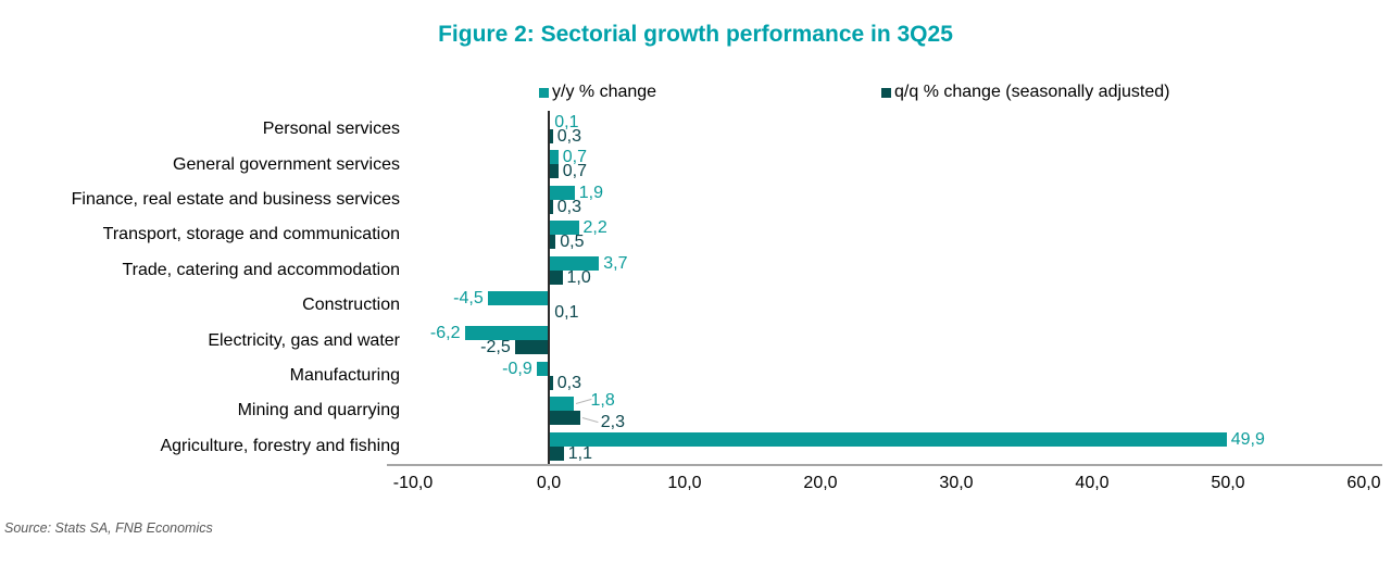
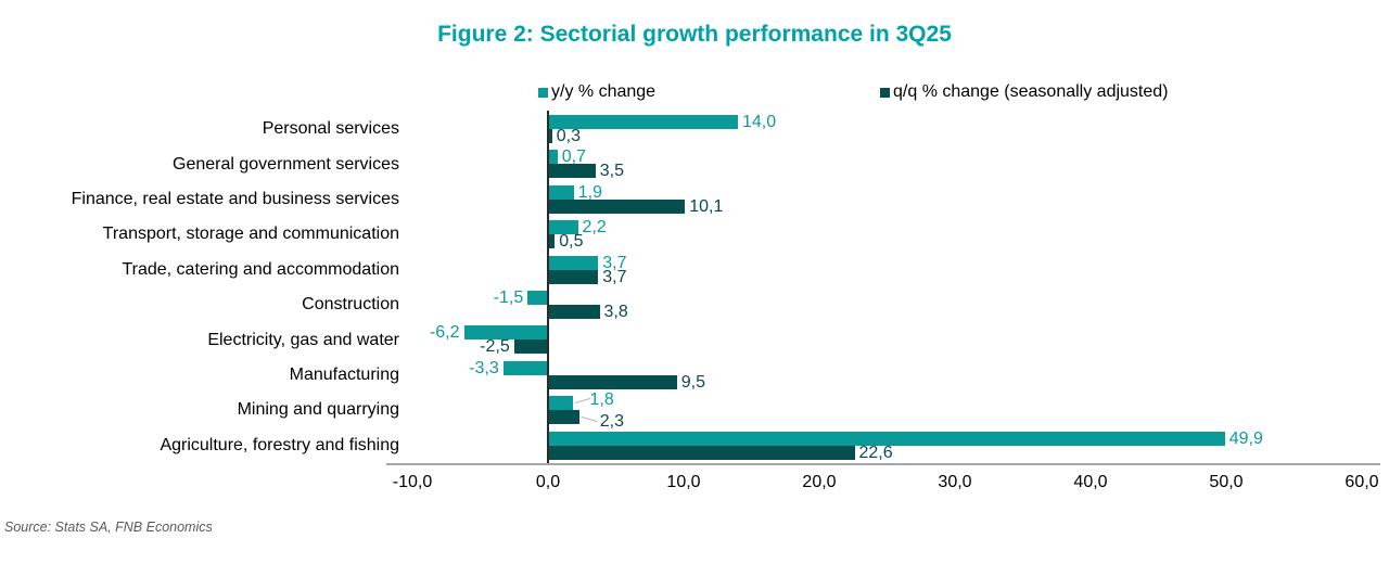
y/y % change/Personal services: 0,1 -> 14,0
q/q % change (seasonally adjusted)/General government services: 0,7 -> 3,5
q/q % change (seasonally adjusted)/Finance, real estate and business services: 0,3 -> 10,1
q/q % change (seasonally adjusted)/Trade, catering and accommodation: 1,0 -> 3,7
y/y % change/Construction: -4,5 -> -1,5
q/q % change (seasonally adjusted)/Construction: 0,1 -> 3,8
y/y % change/Manufacturing: -0,9 -> -3,3
q/q % change (seasonally adjusted)/Manufacturing: 0,3 -> 9,5
q/q % change (seasonally adjusted)/Agriculture, forestry and fishing: 1,1 -> 22,6
